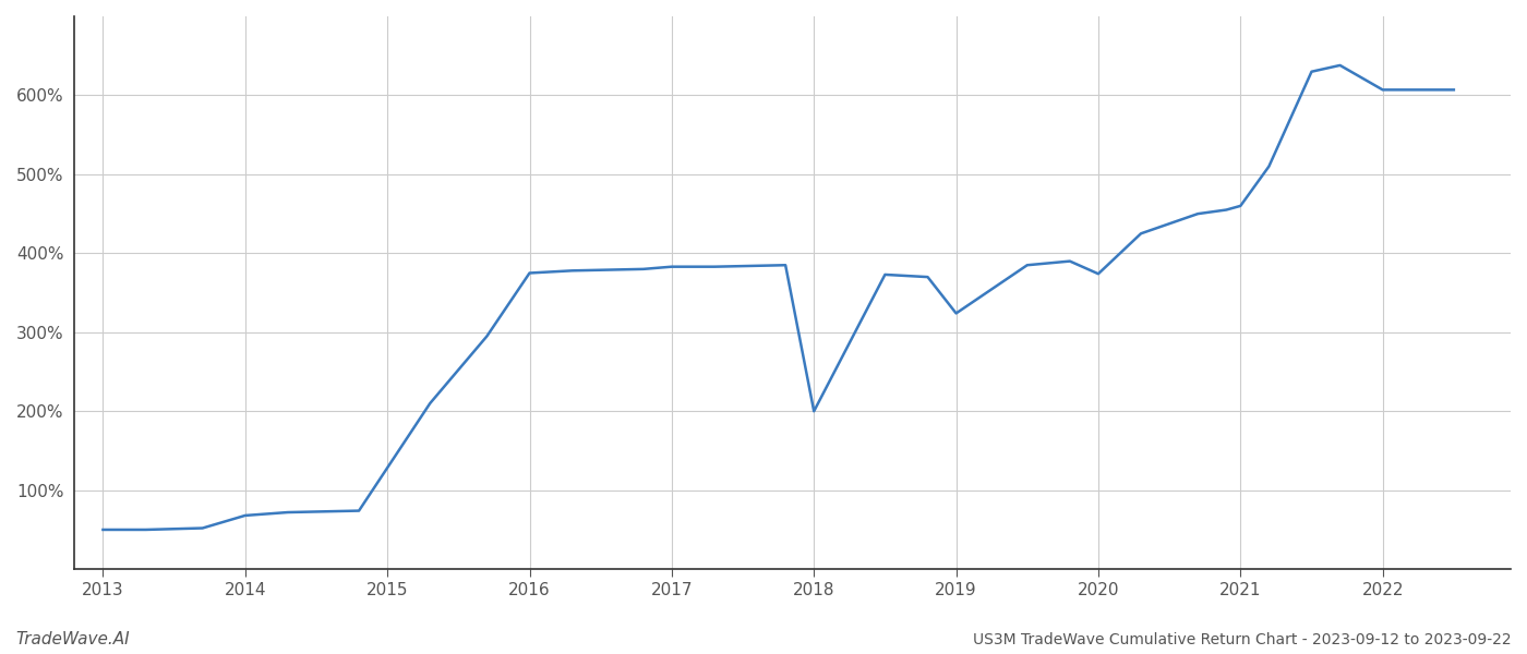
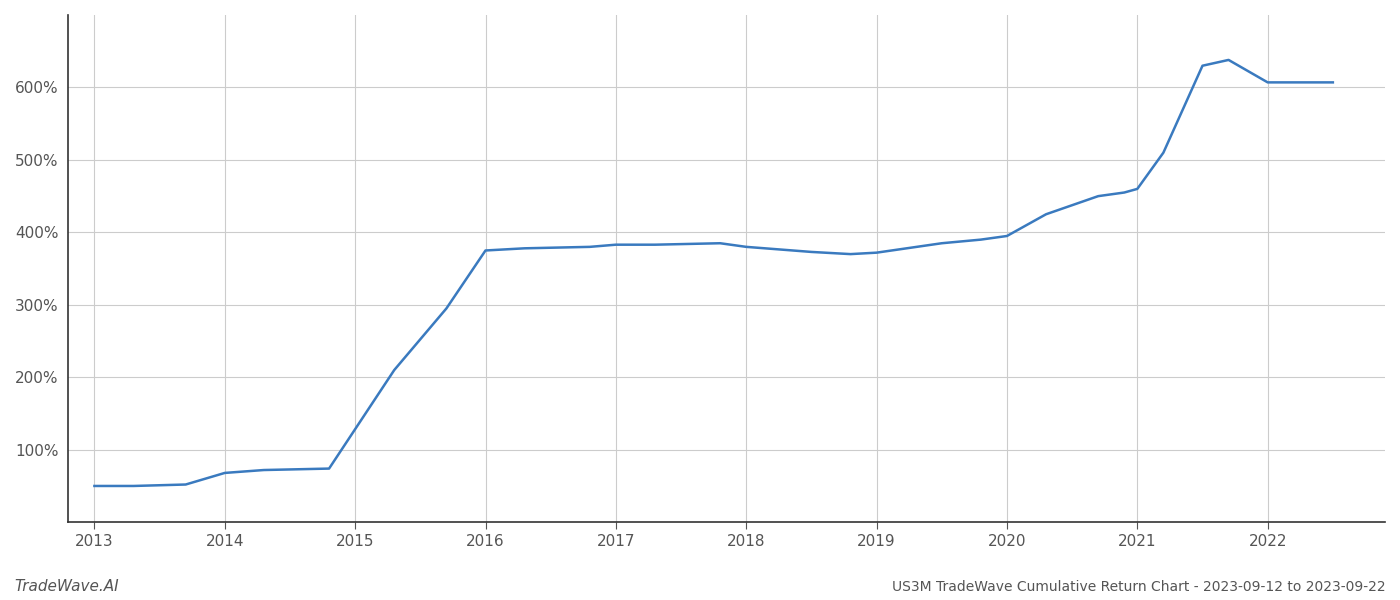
2018: 200% -> 380%
2019: 324% -> 372%
2020: 374% -> 395%
